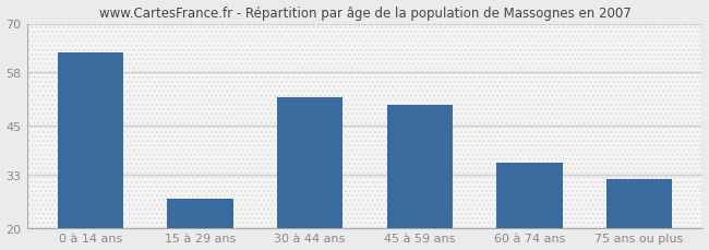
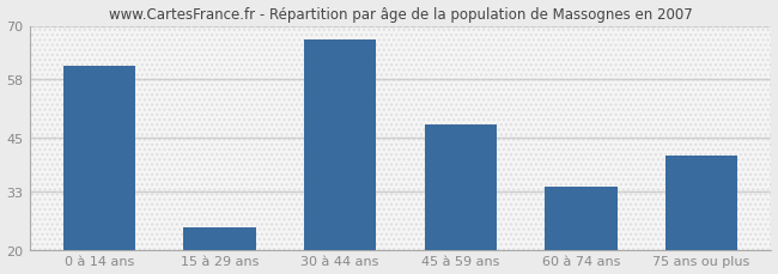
0 à 14 ans: 63 -> 61
15 à 29 ans: 27 -> 25
30 à 44 ans: 52 -> 67
45 à 59 ans: 50 -> 48
60 à 74 ans: 36 -> 34
75 ans ou plus: 32 -> 41
